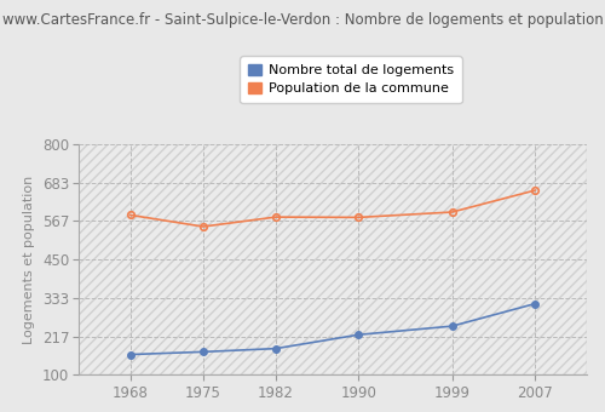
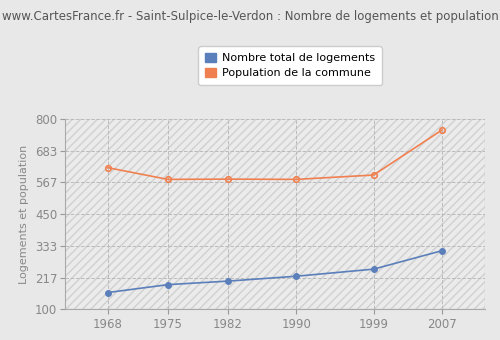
Population de la commune/1968: 585 -> 621
Nombre total de logements/1975: 170 -> 191
Population de la commune/1975: 550 -> 578
Nombre total de logements/1982: 180 -> 204
Population de la commune/2007: 660 -> 760
